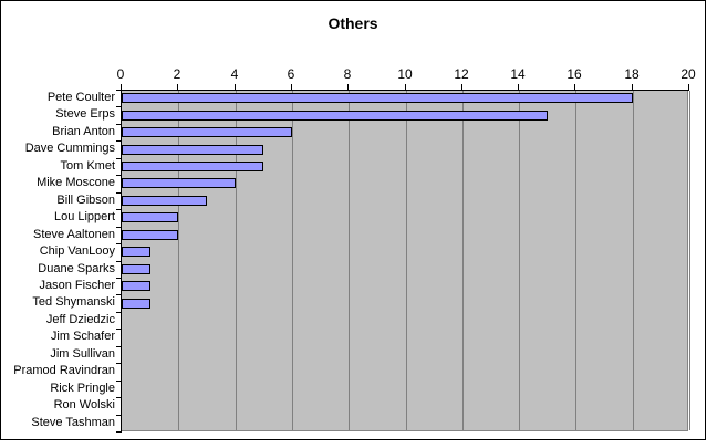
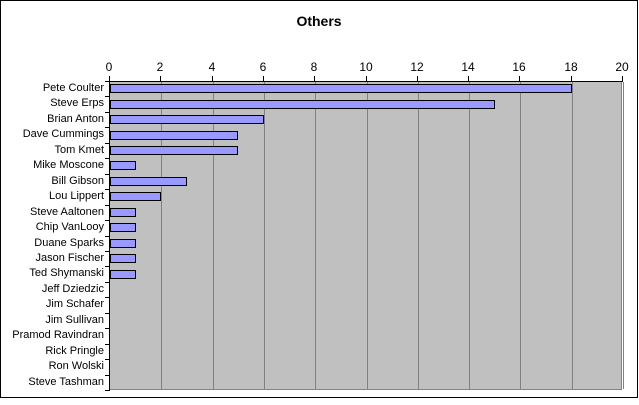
Mike Moscone: 4 -> 1
Steve Aaltonen: 2 -> 1
